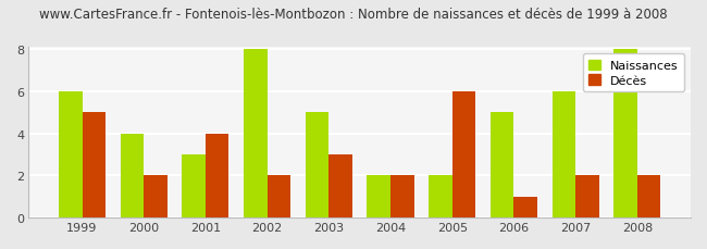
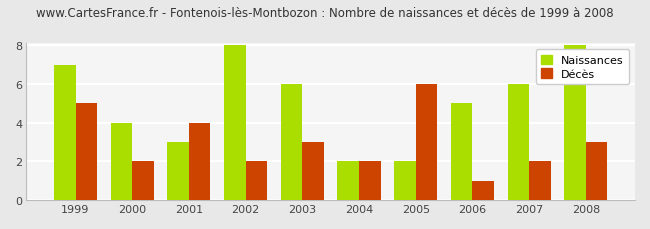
Naissances/1999: 6 -> 7
Naissances/2003: 5 -> 6
Décès/2008: 2 -> 3
